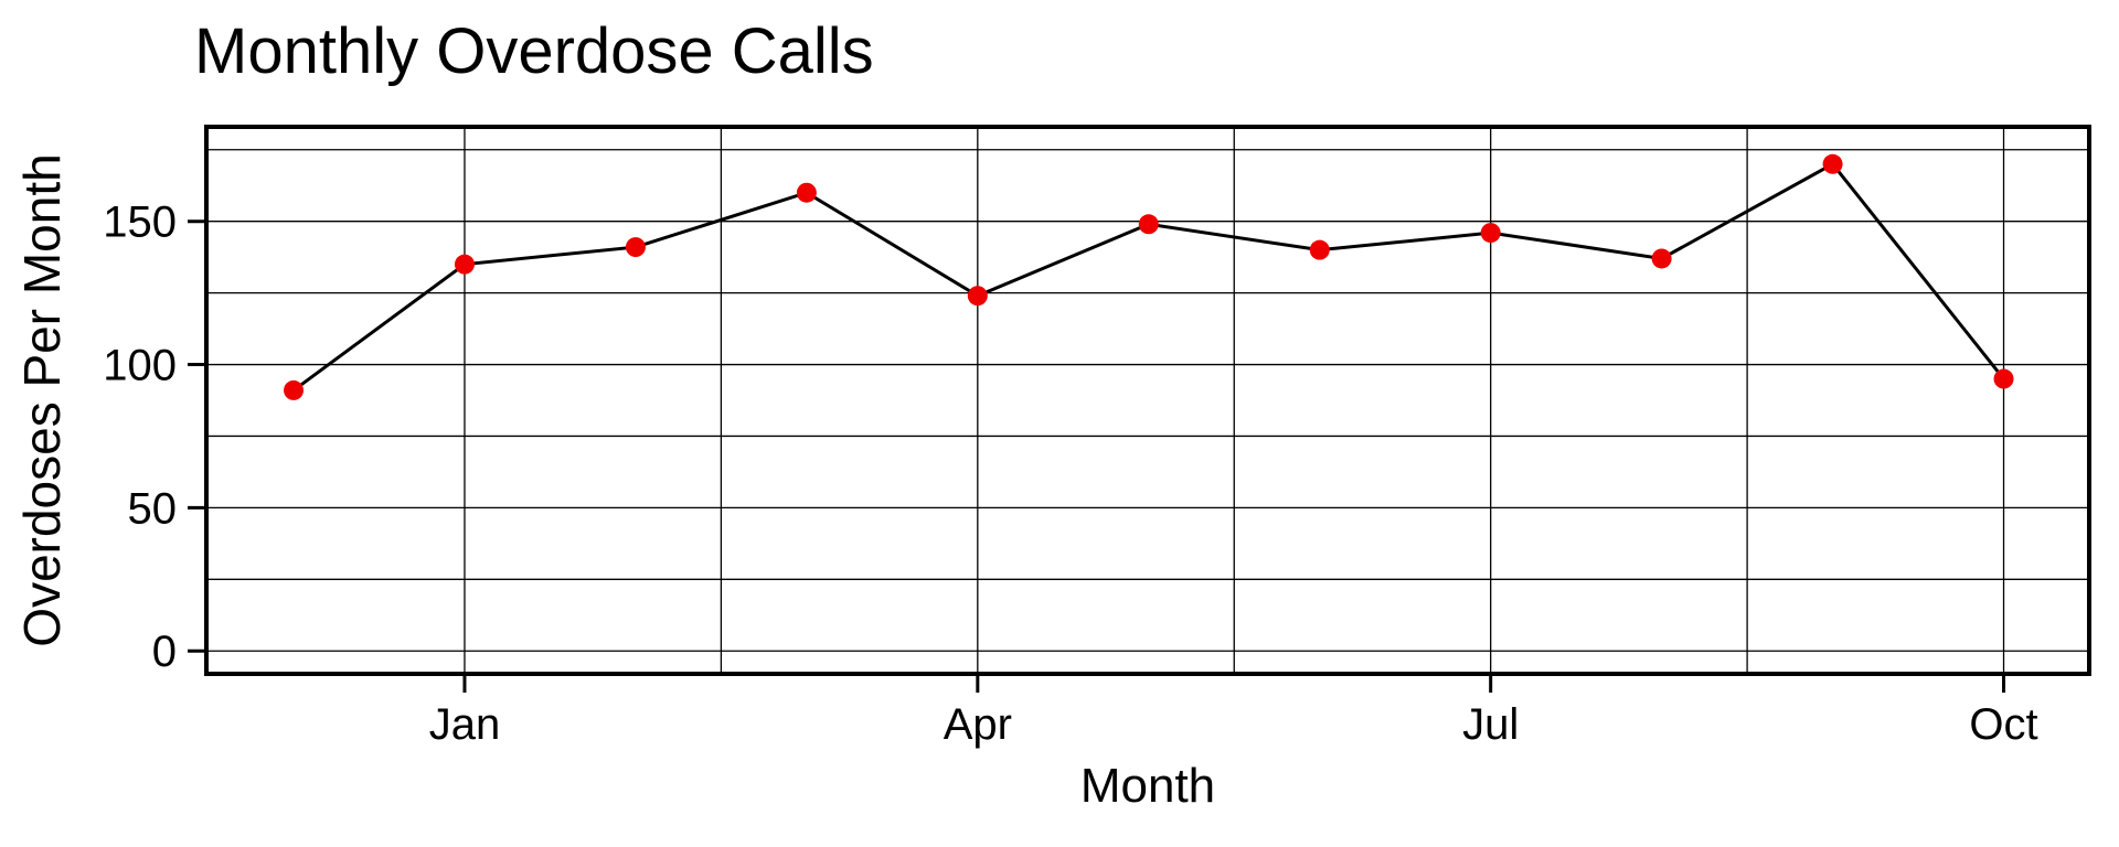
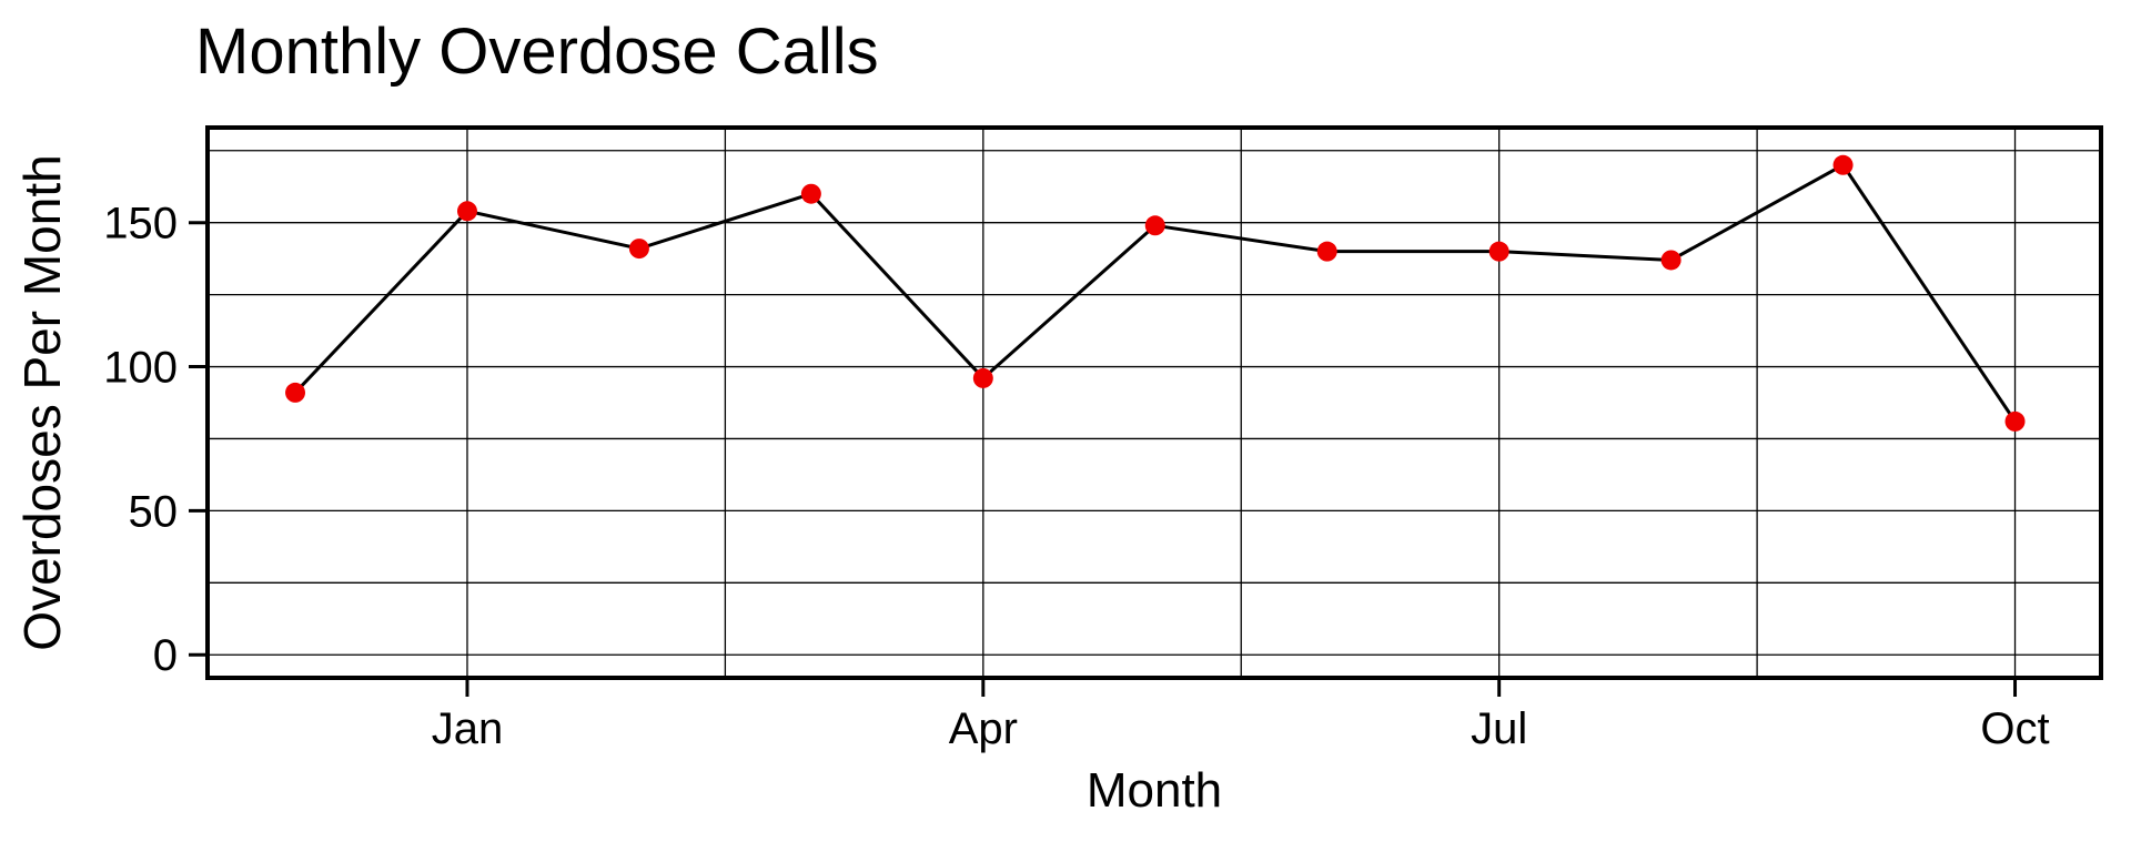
Jan: 135 -> 154
Apr: 124 -> 96
Jul: 146 -> 140
Oct: 95 -> 81
